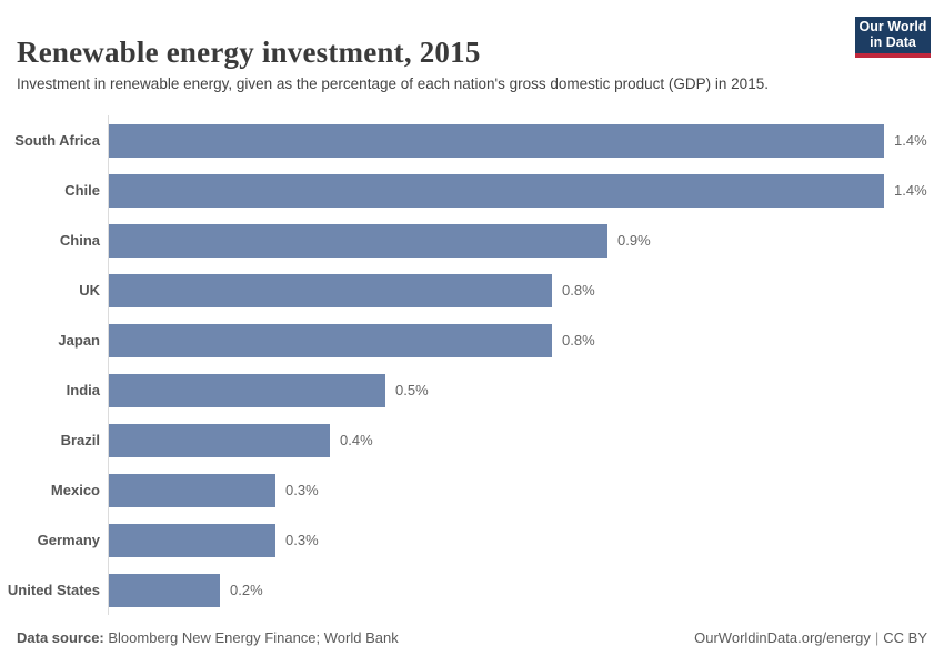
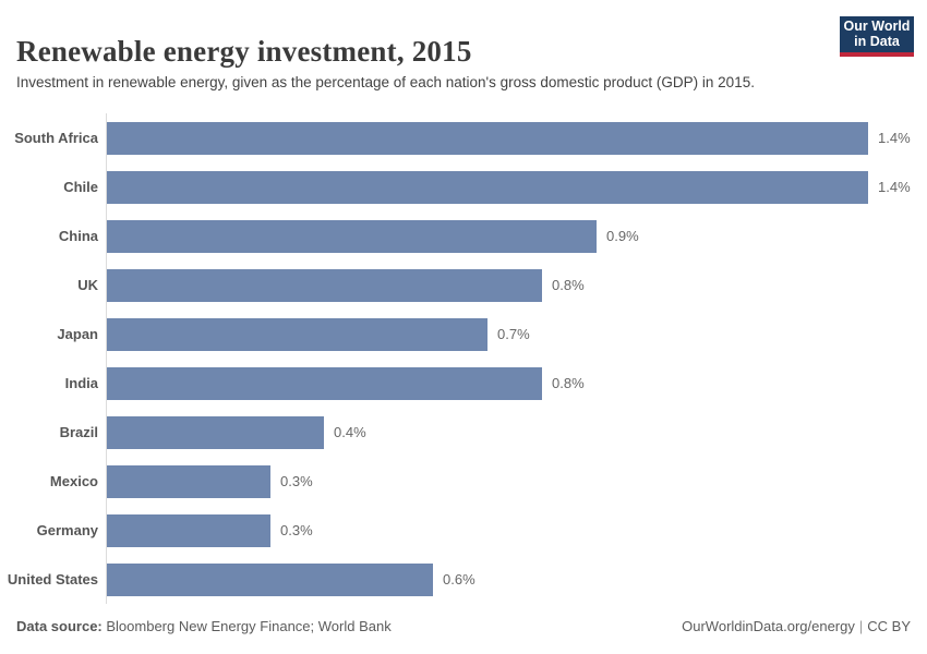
Japan: 0.8% -> 0.7%
India: 0.5% -> 0.8%
United States: 0.2% -> 0.6%
